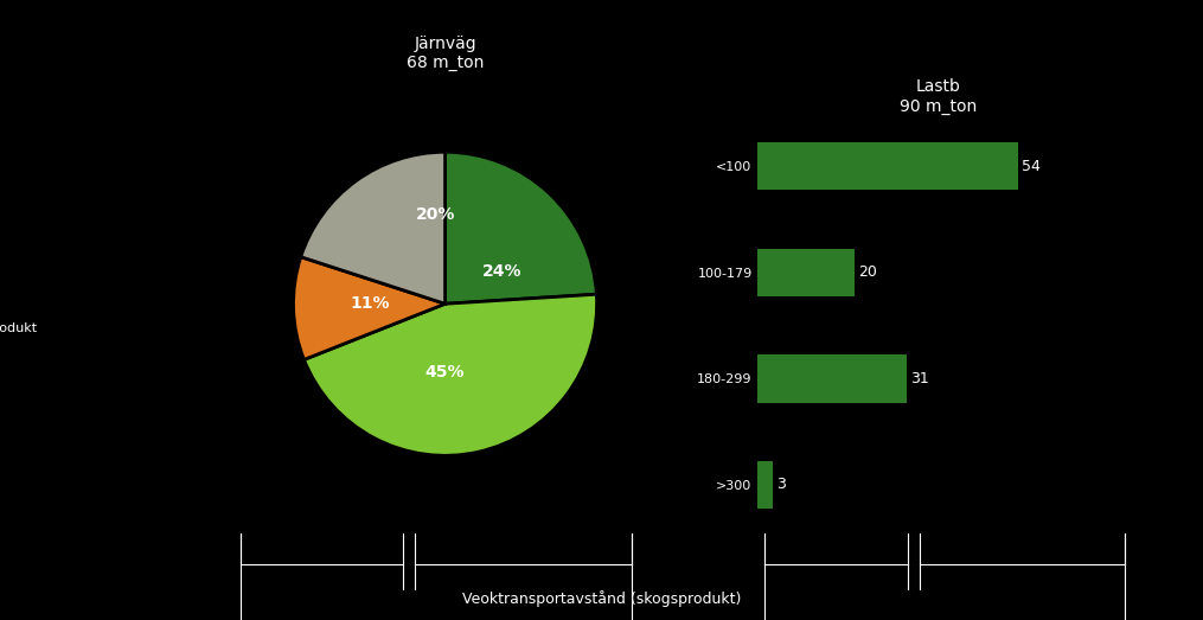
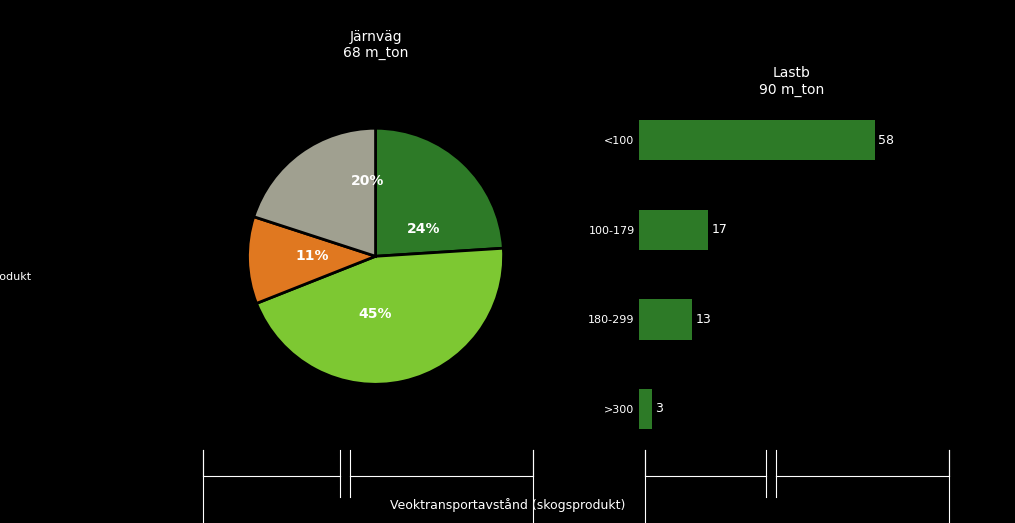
<100: 54 -> 58
100-179: 20 -> 17
180-299: 31 -> 13
